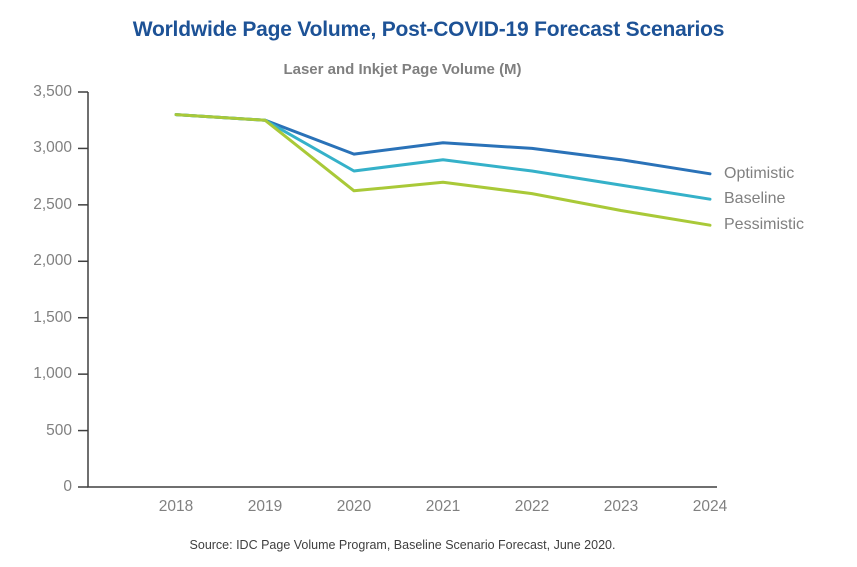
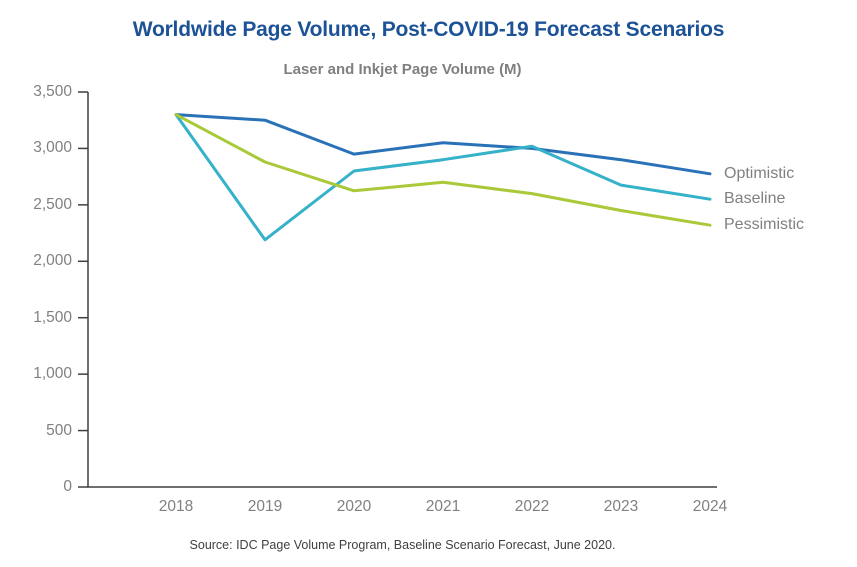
Baseline/2019: 3250 -> 2190
Pessimistic/2019: 3250 -> 2880
Baseline/2022: 2800 -> 3020
